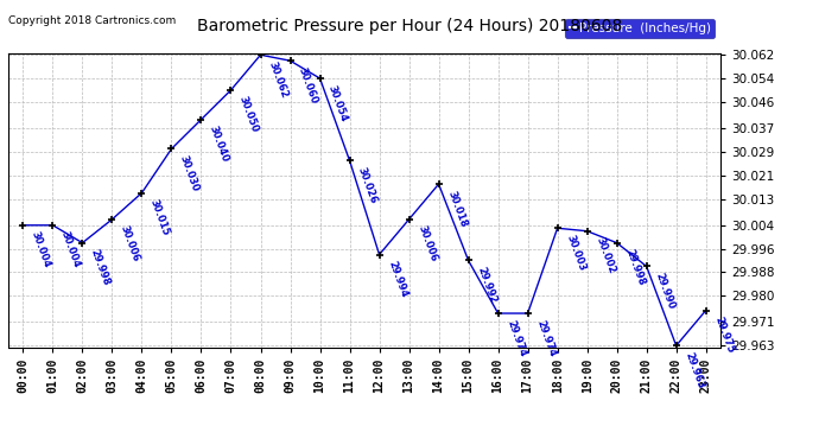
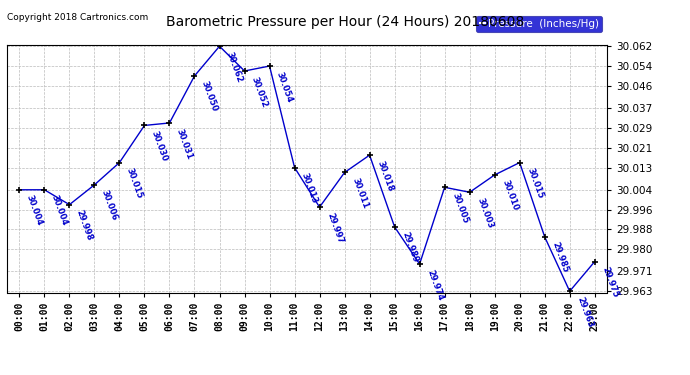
06:00: 30.040 -> 30.031
09:00: 30.060 -> 30.052
11:00: 30.026 -> 30.013
12:00: 29.994 -> 29.997
13:00: 30.006 -> 30.011
15:00: 29.992 -> 29.989
17:00: 29.974 -> 30.005
19:00: 30.002 -> 30.010
20:00: 29.998 -> 30.015
21:00: 29.990 -> 29.985
